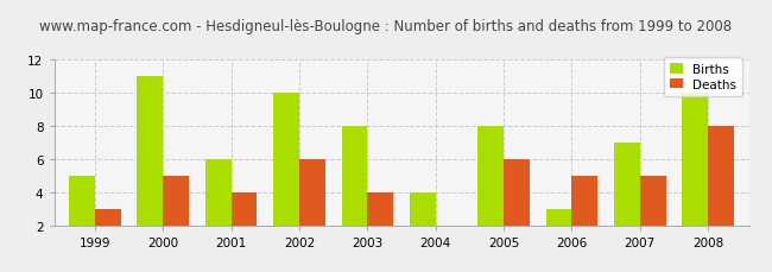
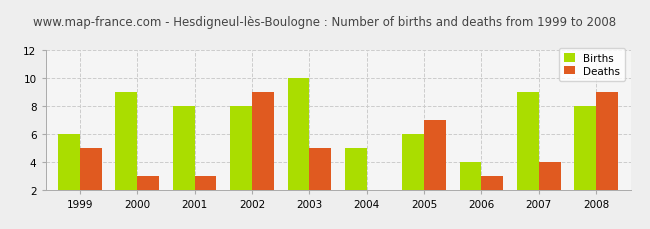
Births/1999: 5 -> 6
Deaths/1999: 3 -> 5
Births/2000: 11 -> 9
Deaths/2000: 5 -> 3
Births/2001: 6 -> 8
Deaths/2001: 4 -> 3
Births/2002: 10 -> 8
Deaths/2002: 6 -> 9
Births/2003: 8 -> 10
Deaths/2003: 4 -> 5
Births/2004: 4 -> 5
Births/2005: 8 -> 6
Deaths/2005: 6 -> 7
Births/2006: 3 -> 4
Deaths/2006: 5 -> 3
Births/2007: 7 -> 9
Deaths/2007: 5 -> 4
Births/2008: 10 -> 8
Deaths/2008: 8 -> 9
